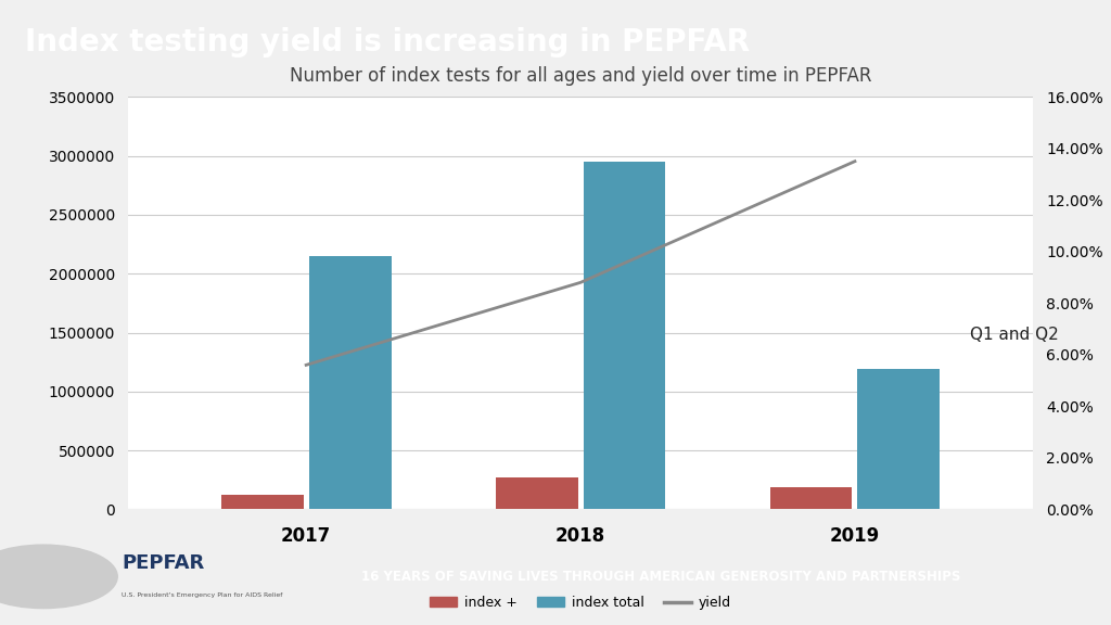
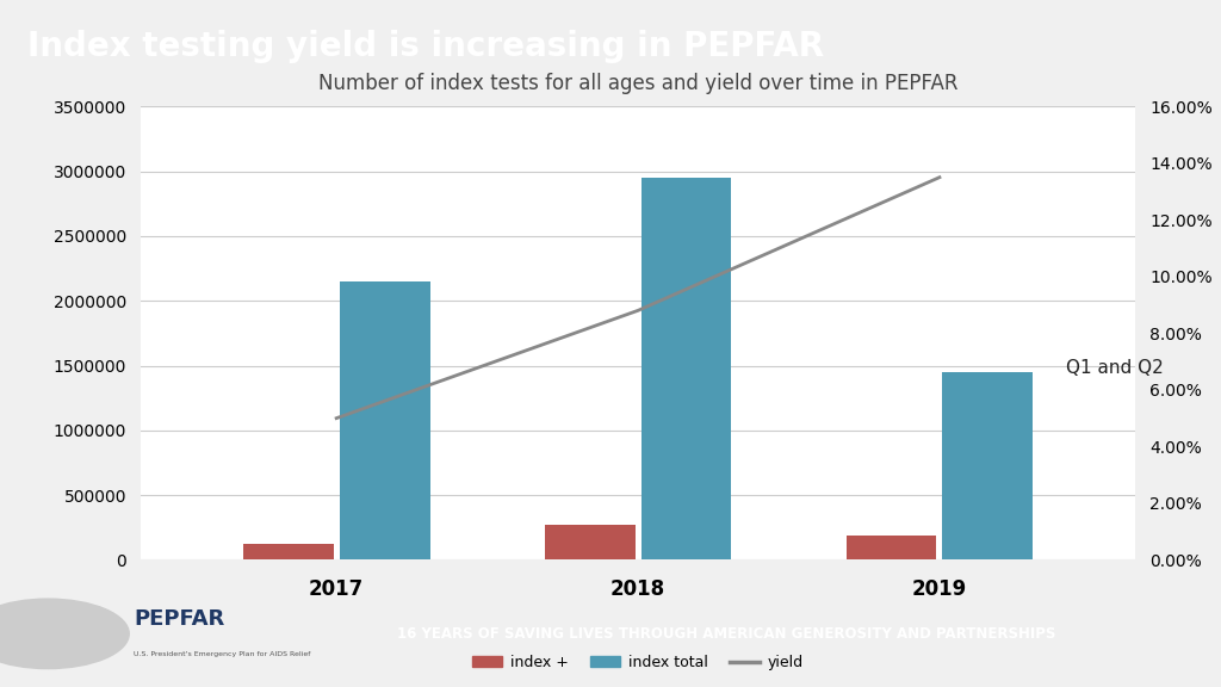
yield/2017: 5.6% -> 5.0%
index total/2019: 1190000 -> 1450000
